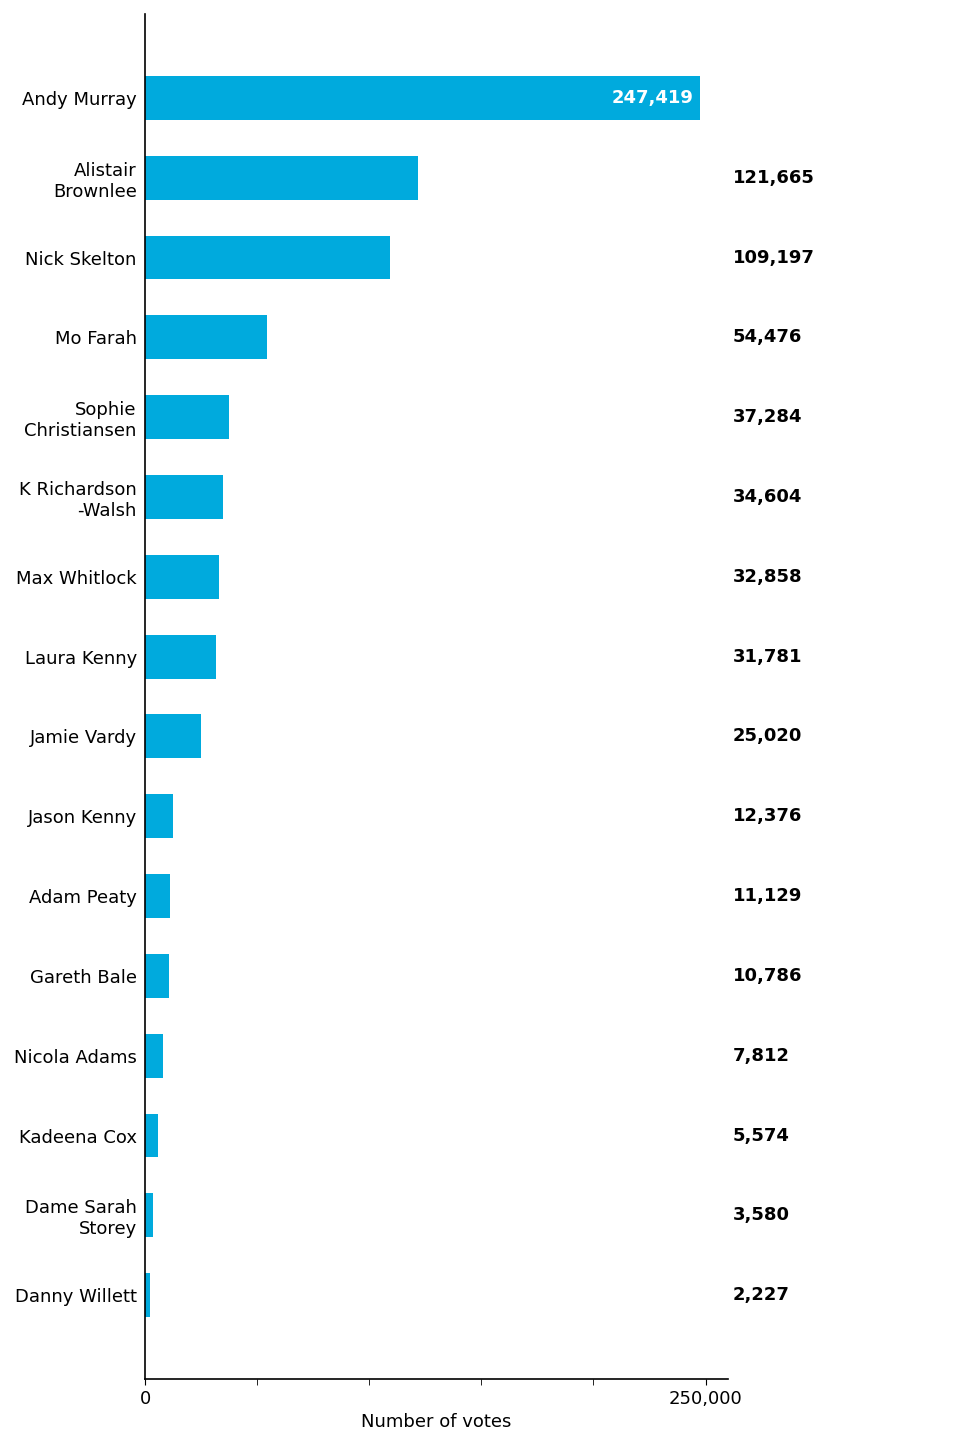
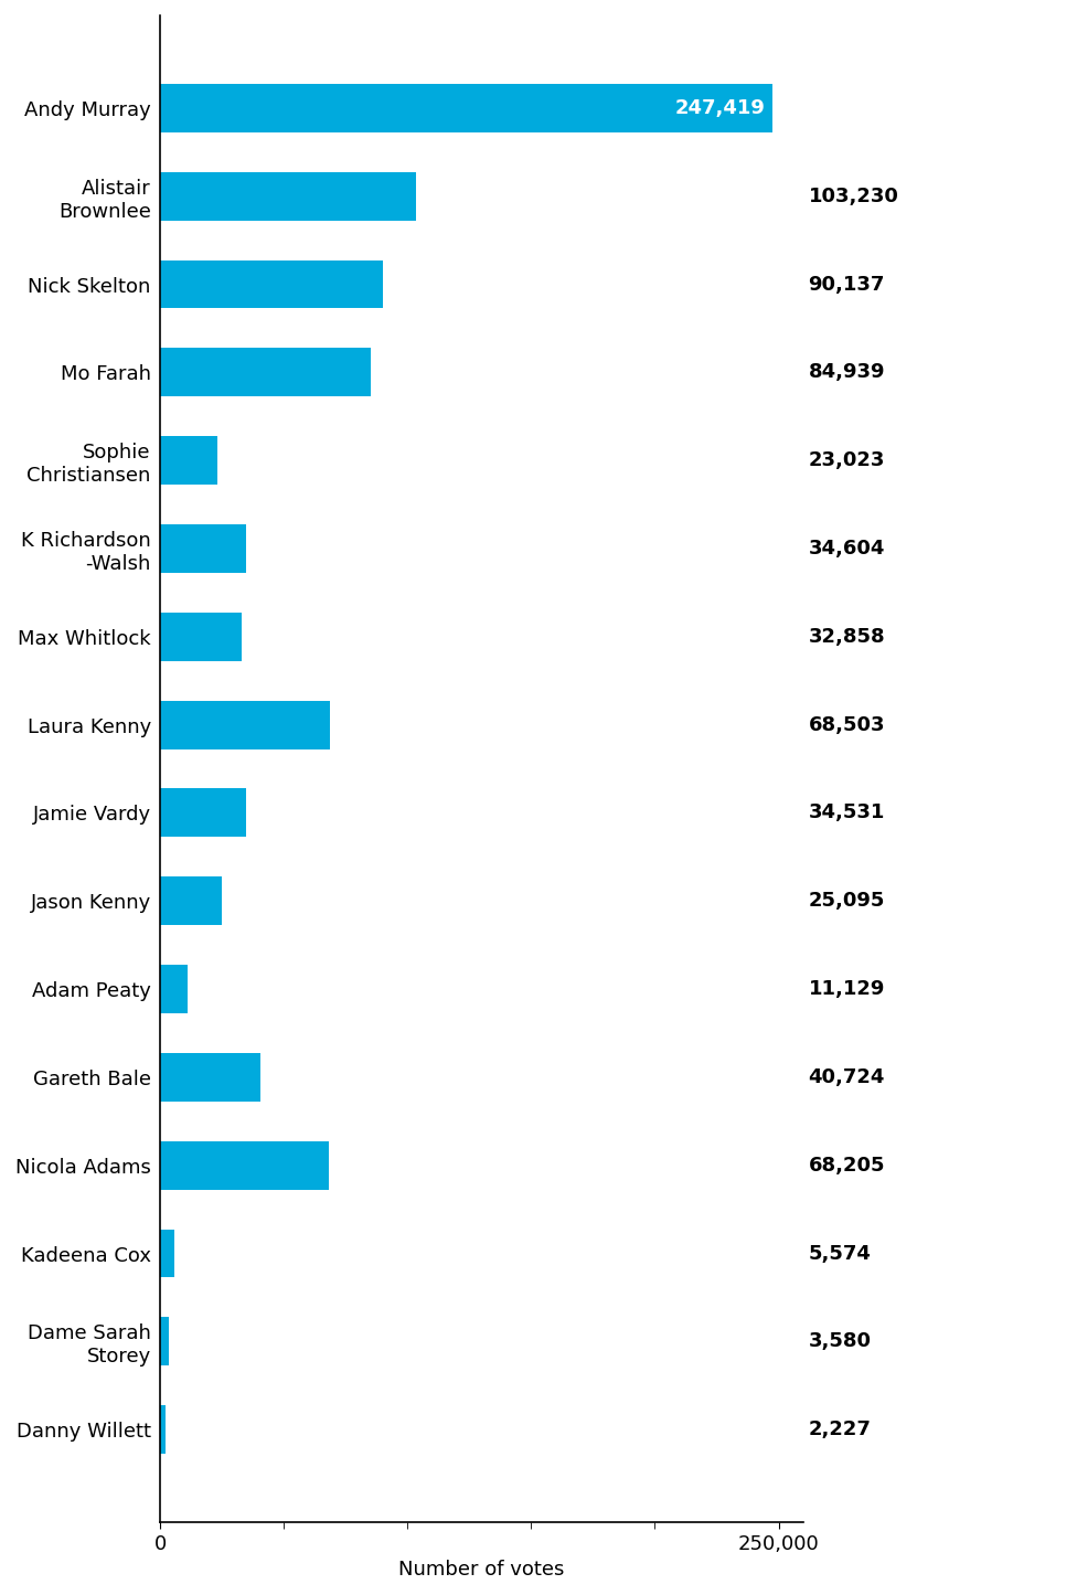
Alistair Brownlee: 121,665 -> 103,230
Nick Skelton: 109,197 -> 90,137
Mo Farah: 54,476 -> 84,939
Sophie Christiansen: 37,284 -> 23,023
Laura Kenny: 31,781 -> 68,503
Jamie Vardy: 25,020 -> 34,531
Jason Kenny: 12,376 -> 25,095
Gareth Bale: 10,786 -> 40,724
Nicola Adams: 7,812 -> 68,205
